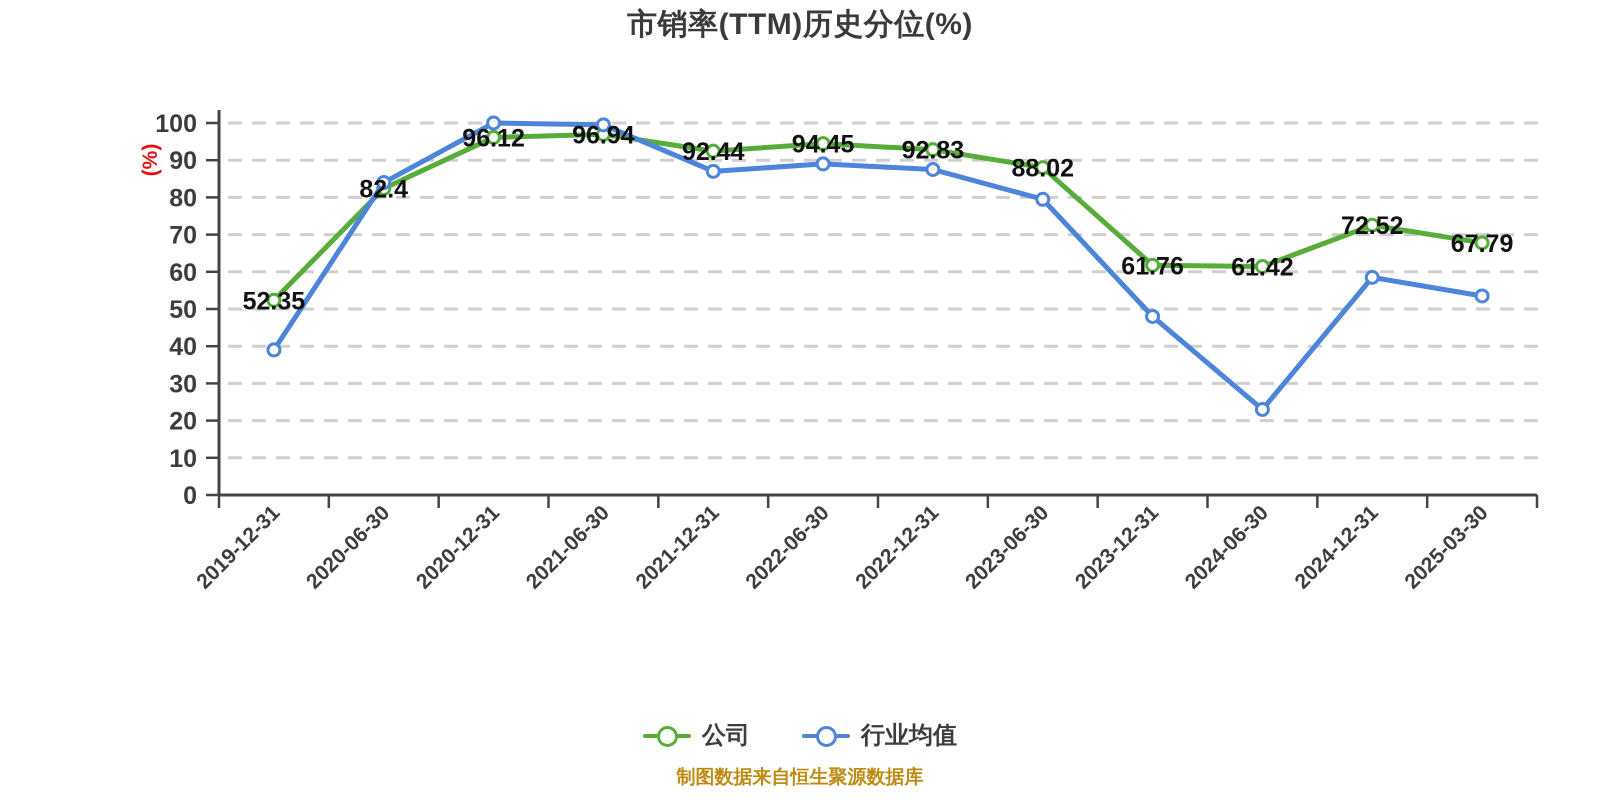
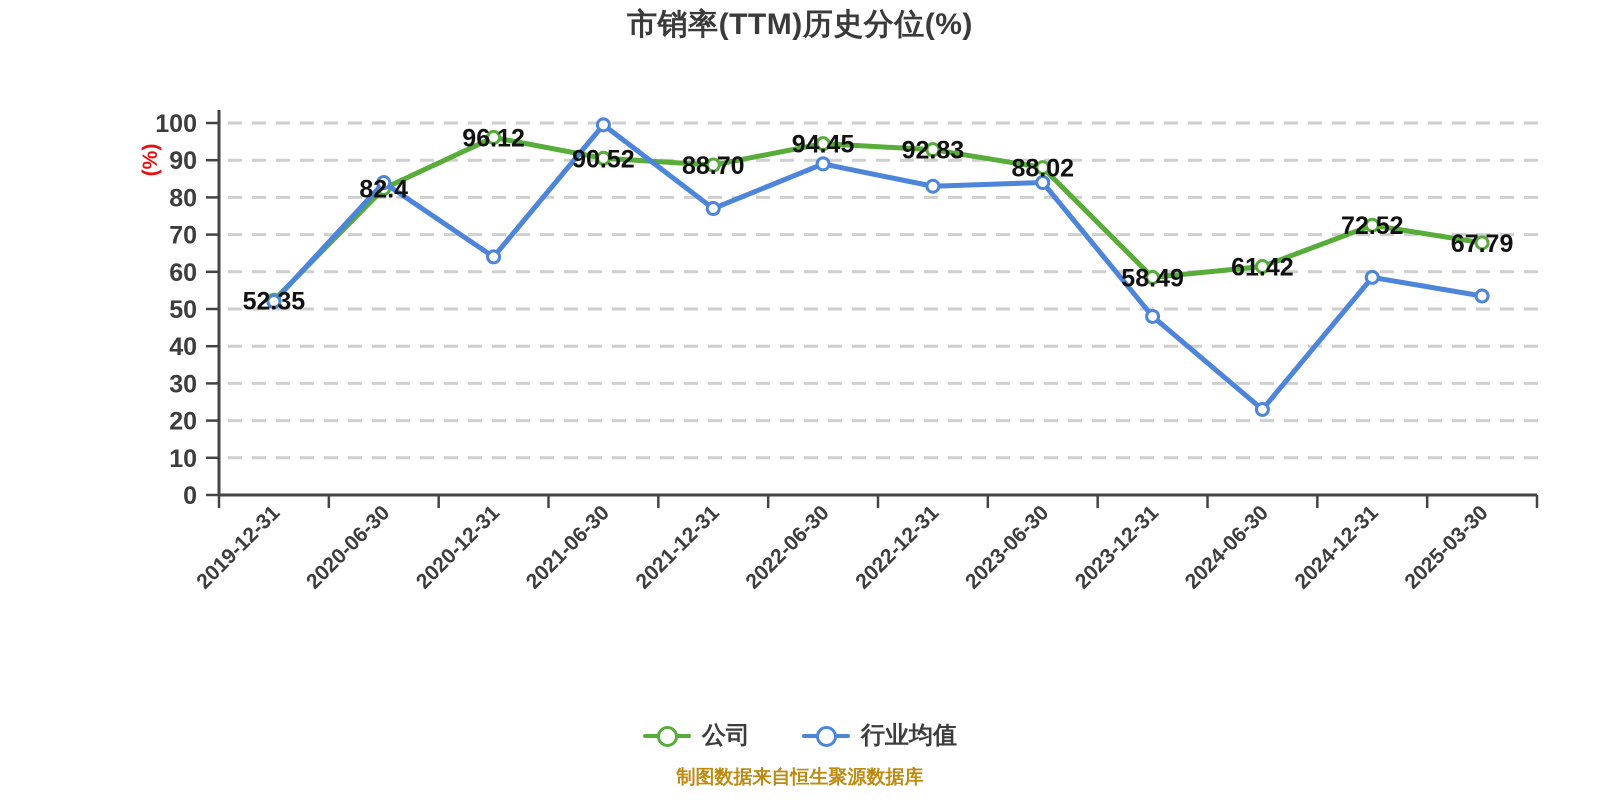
行业均值/2019-12-31: 39 -> 52
行业均值/2020-12-31: 100 -> 64
公司/2021-06-30: 96.94 -> 90.52
公司/2021-12-31: 92.44 -> 88.70
行业均值/2021-12-31: 87 -> 77
行业均值/2022-12-31: 88 -> 83
行业均值/2023-06-30: 80 -> 84
公司/2023-12-31: 61.76 -> 58.49
